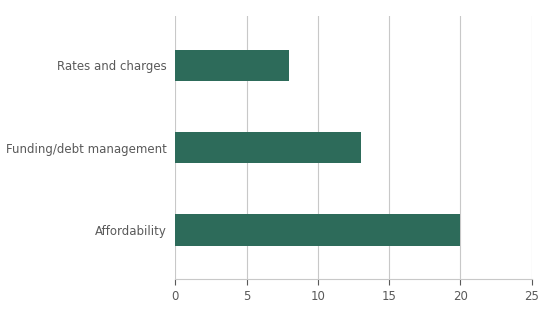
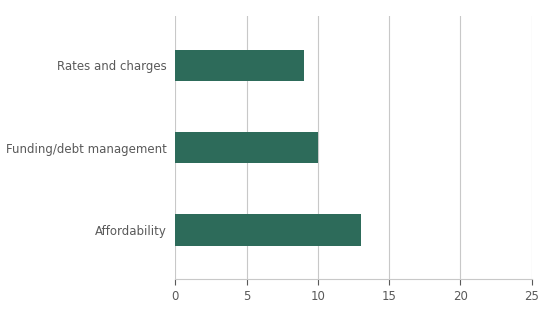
Rates and charges: 8 -> 9
Funding/debt management: 13 -> 10
Affordability: 20 -> 13
